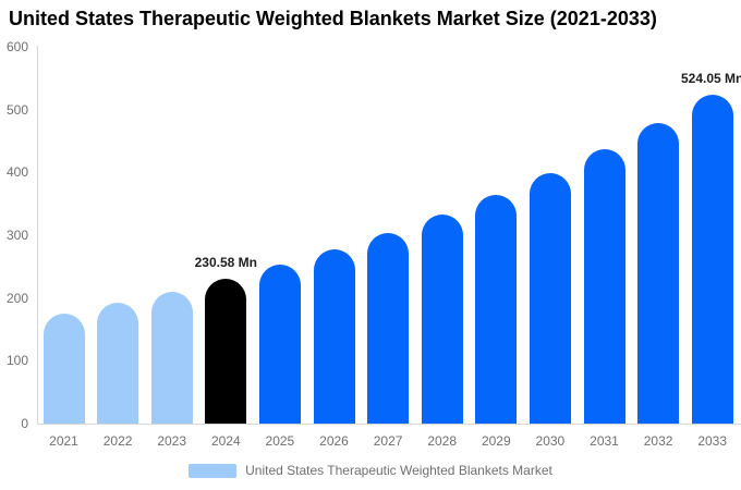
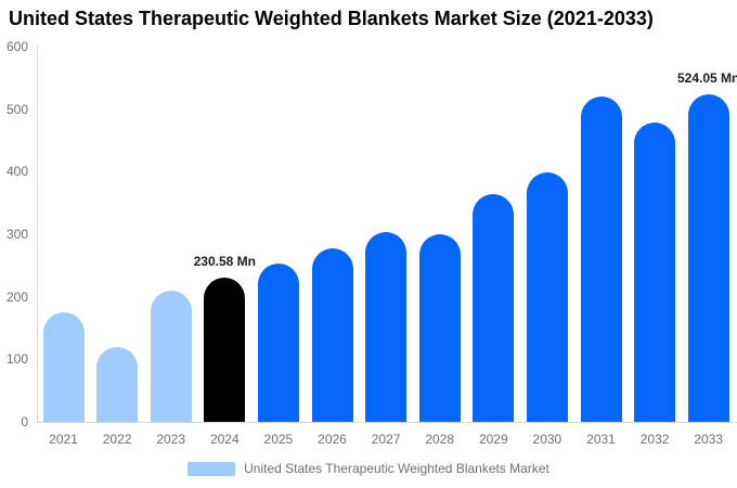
2022: 190 -> 120
2028: 330 -> 300
2031: 440 -> 520
